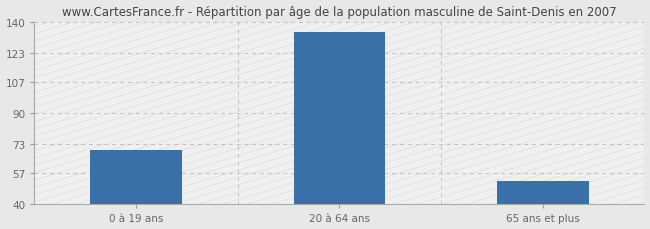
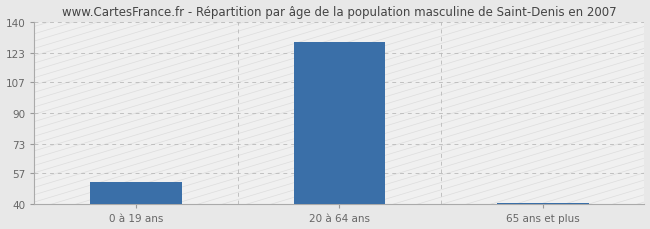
0 à 19 ans: 70 -> 52
20 à 64 ans: 134 -> 129
65 ans et plus: 53 -> 41
